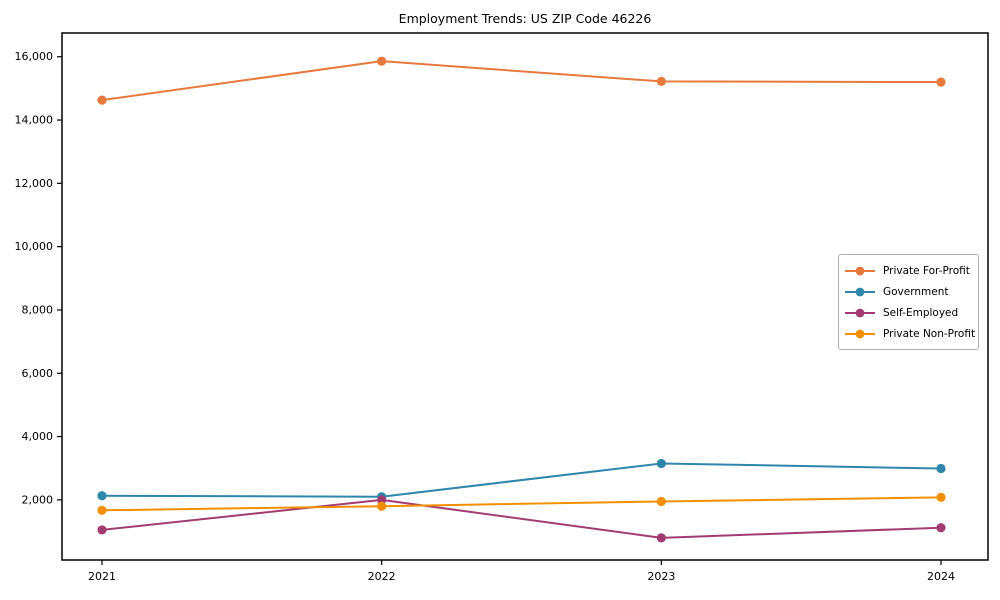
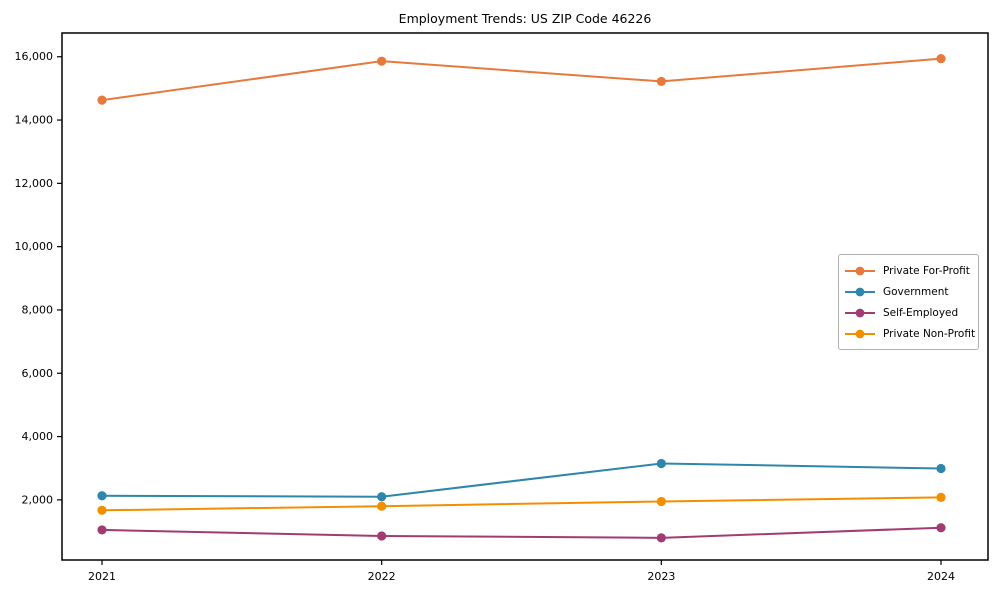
Self-Employed/2022: 2000 -> 900
Private For-Profit/2024: 15200 -> 15900
